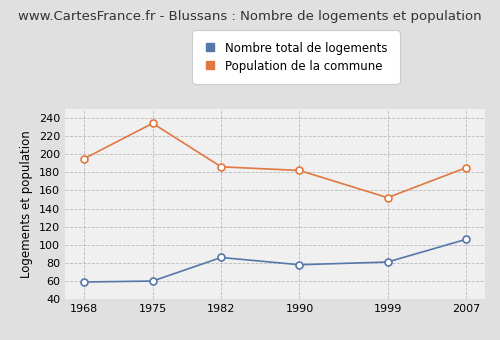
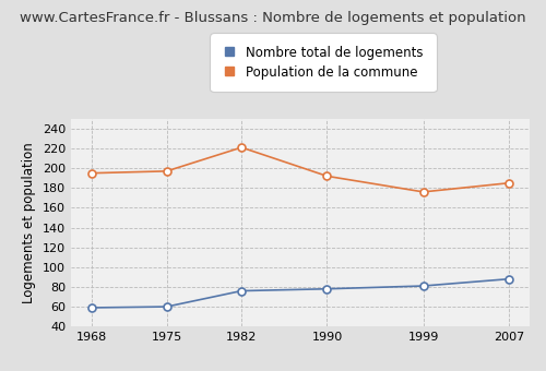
Population de la commune/1975: 234 -> 197
Nombre total de logements/1982: 86 -> 76
Population de la commune/1982: 186 -> 221
Population de la commune/1990: 182 -> 192
Population de la commune/1999: 152 -> 176
Nombre total de logements/2007: 106 -> 88
